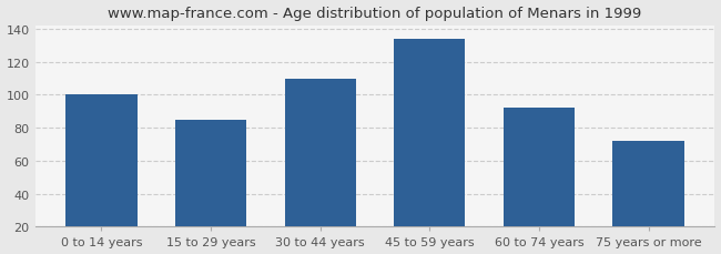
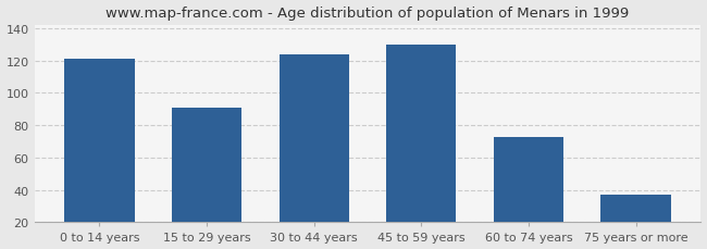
0 to 14 years: 100 -> 121
15 to 29 years: 85 -> 91
30 to 44 years: 110 -> 124
45 to 59 years: 134 -> 130
60 to 74 years: 92 -> 73
75 years or more: 72 -> 37
